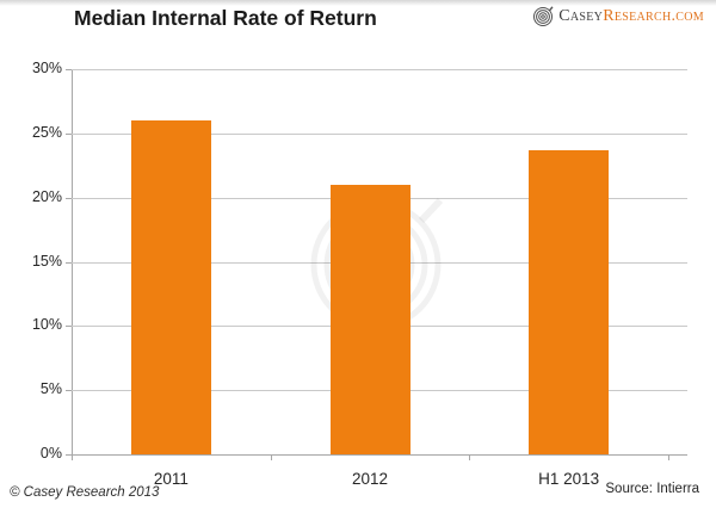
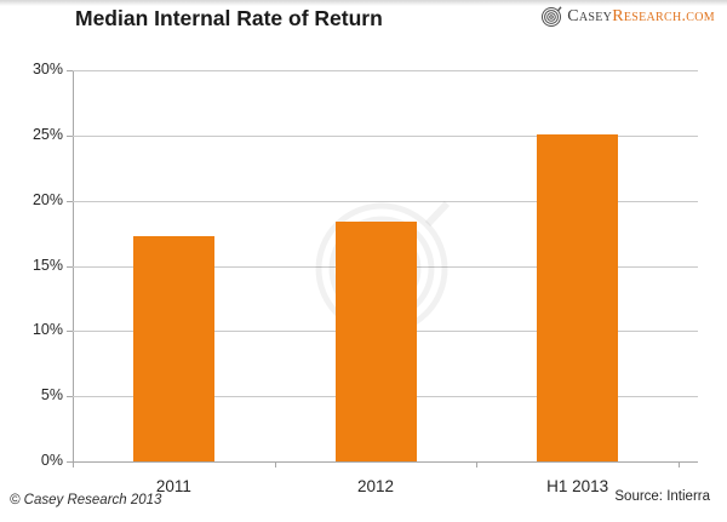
2011: 26.0% -> 17.3%
2012: 21.0% -> 18.4%
H1 2013: 23.7% -> 25.1%
